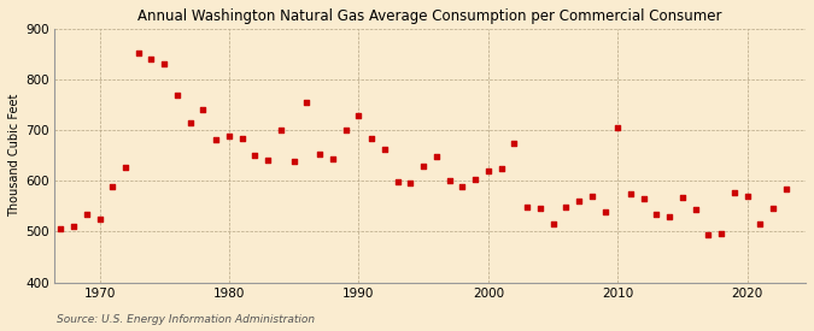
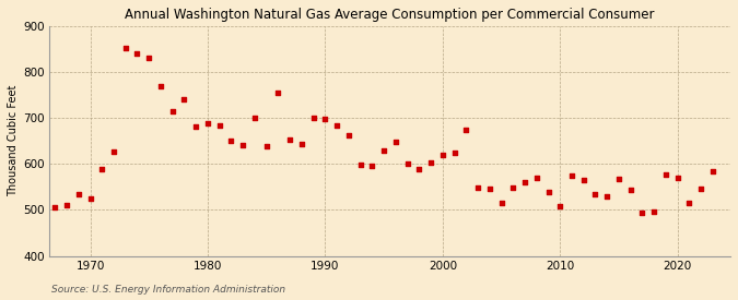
1990: 730 -> 697
2010: 705 -> 508
